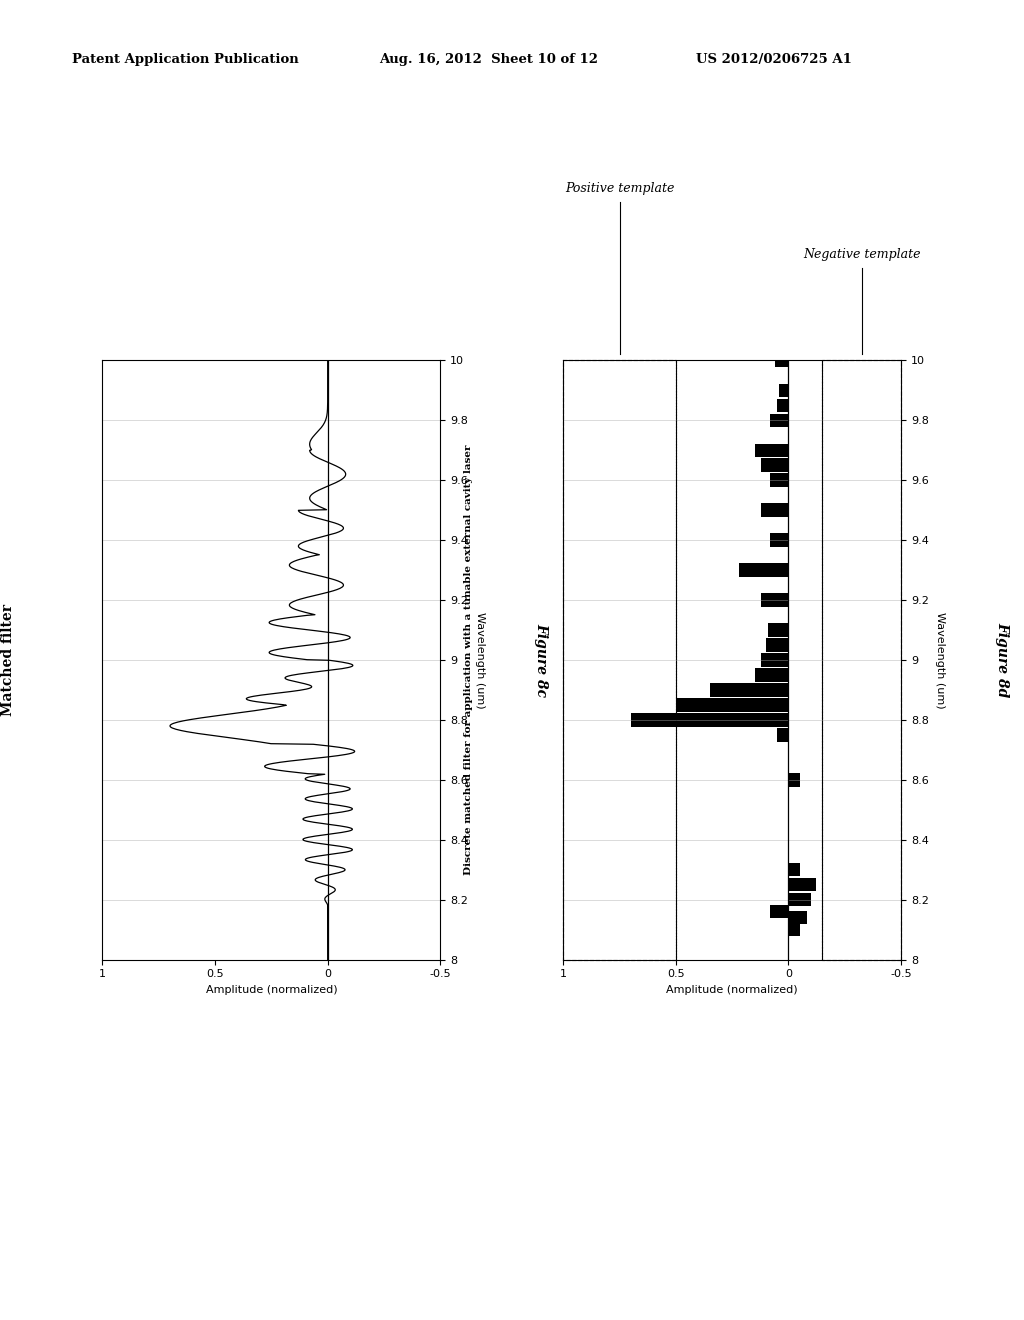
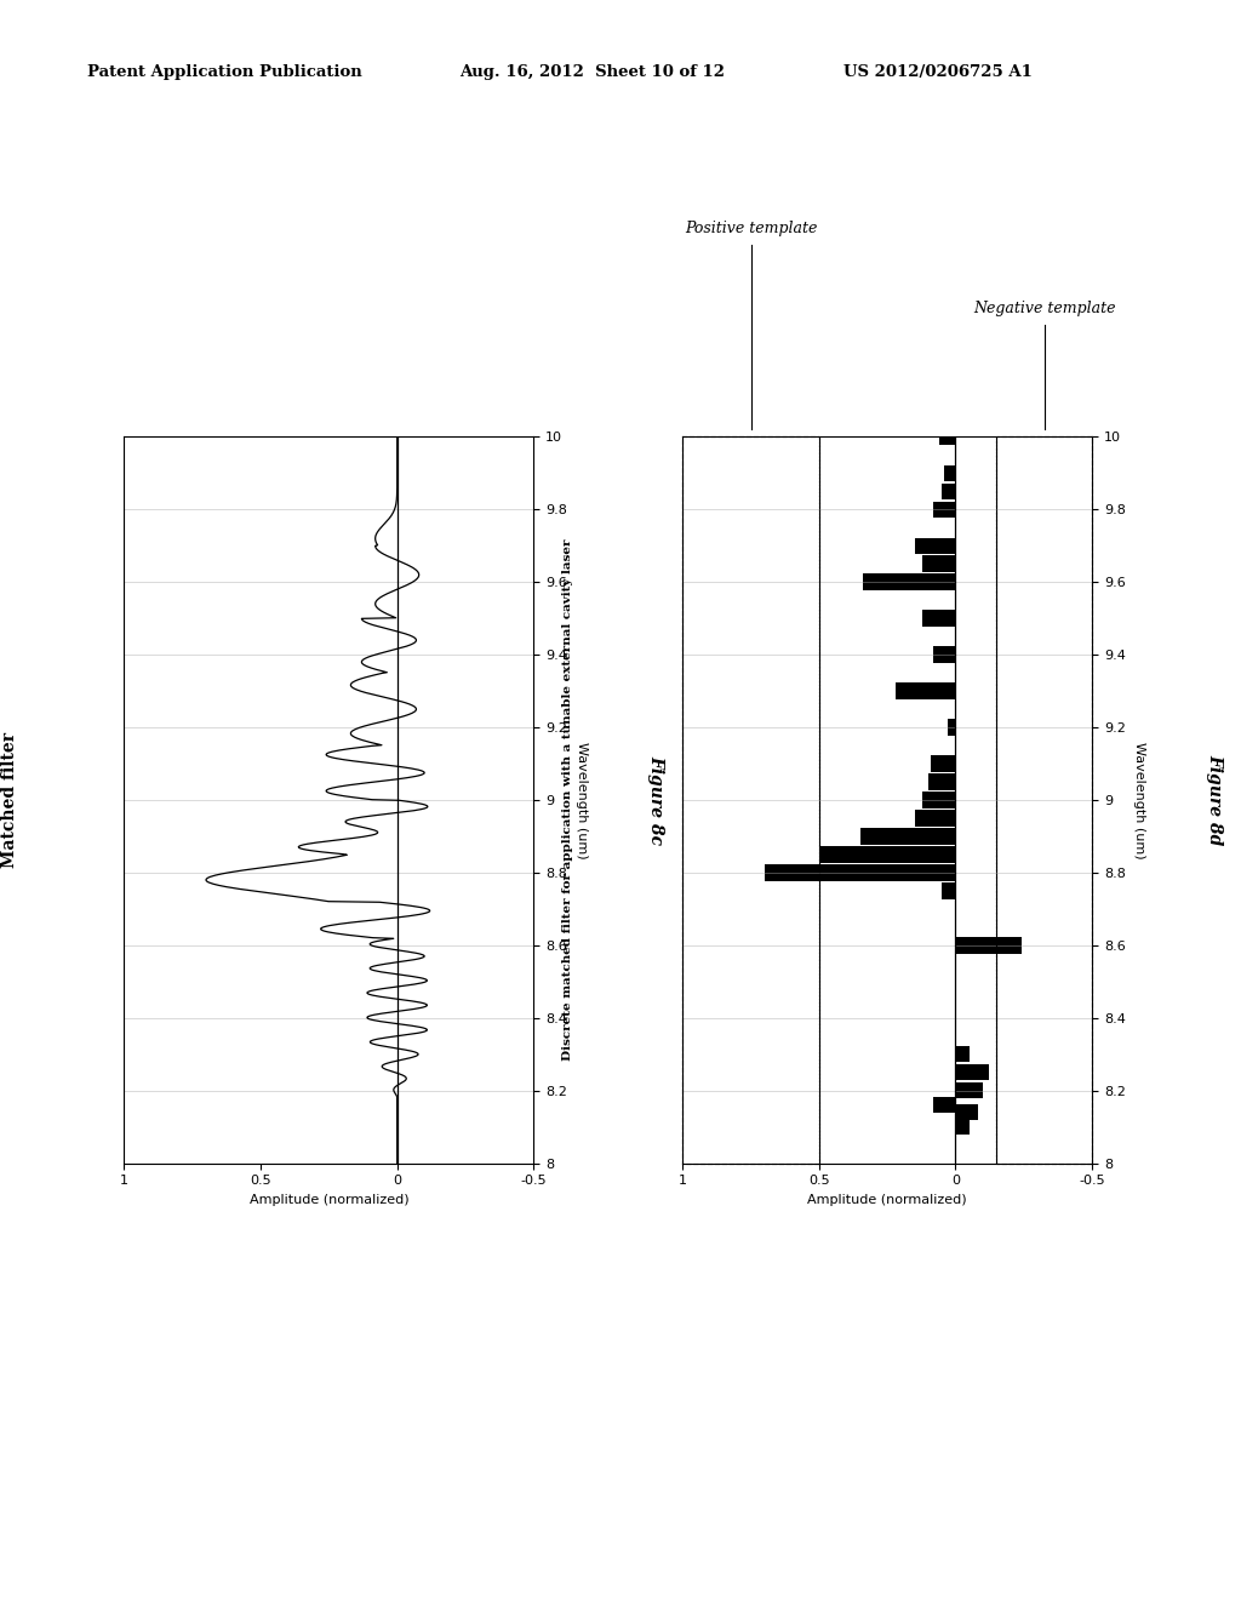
9.6: 0.08 -> 0.34
9.2: 0.12 -> 0.03
8.6: -0.05 -> -0.24
